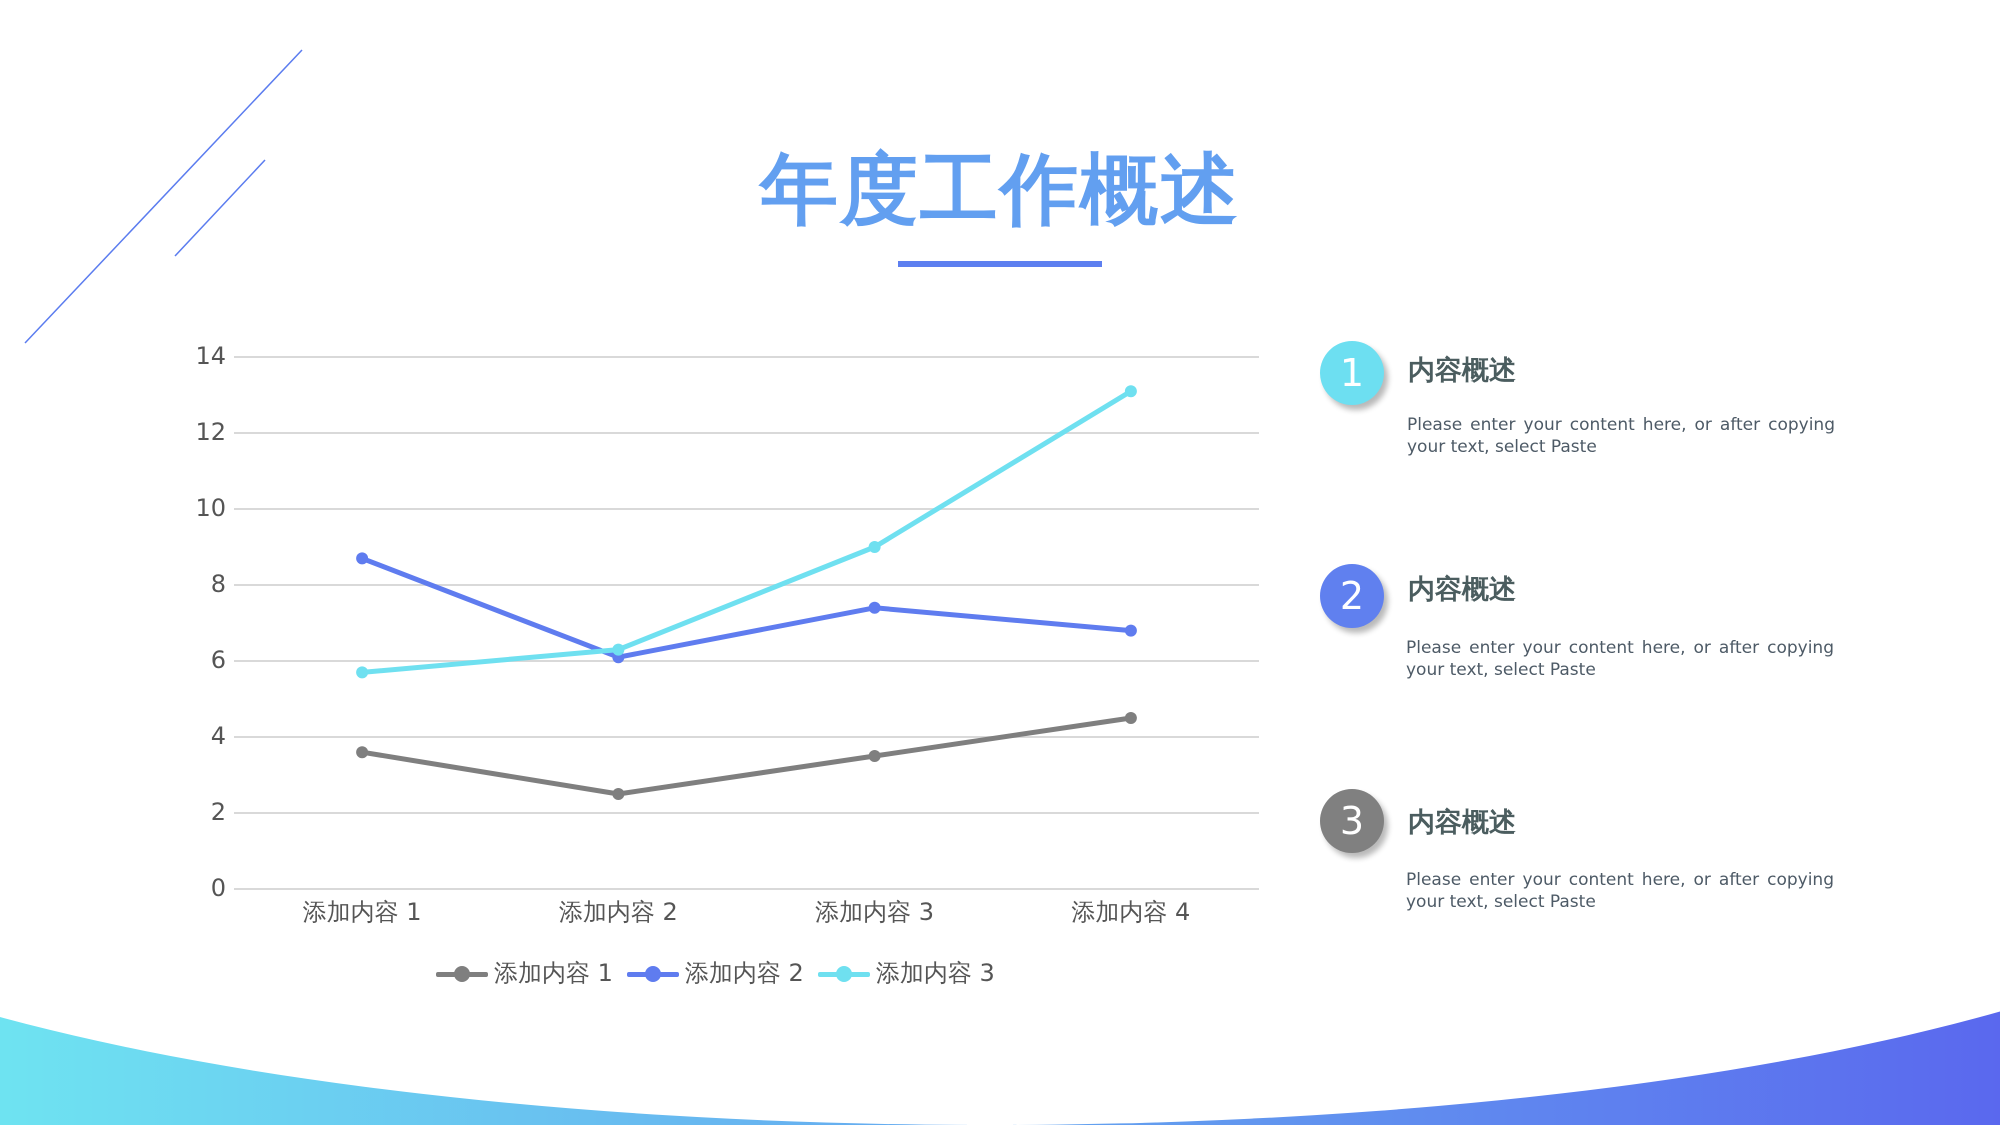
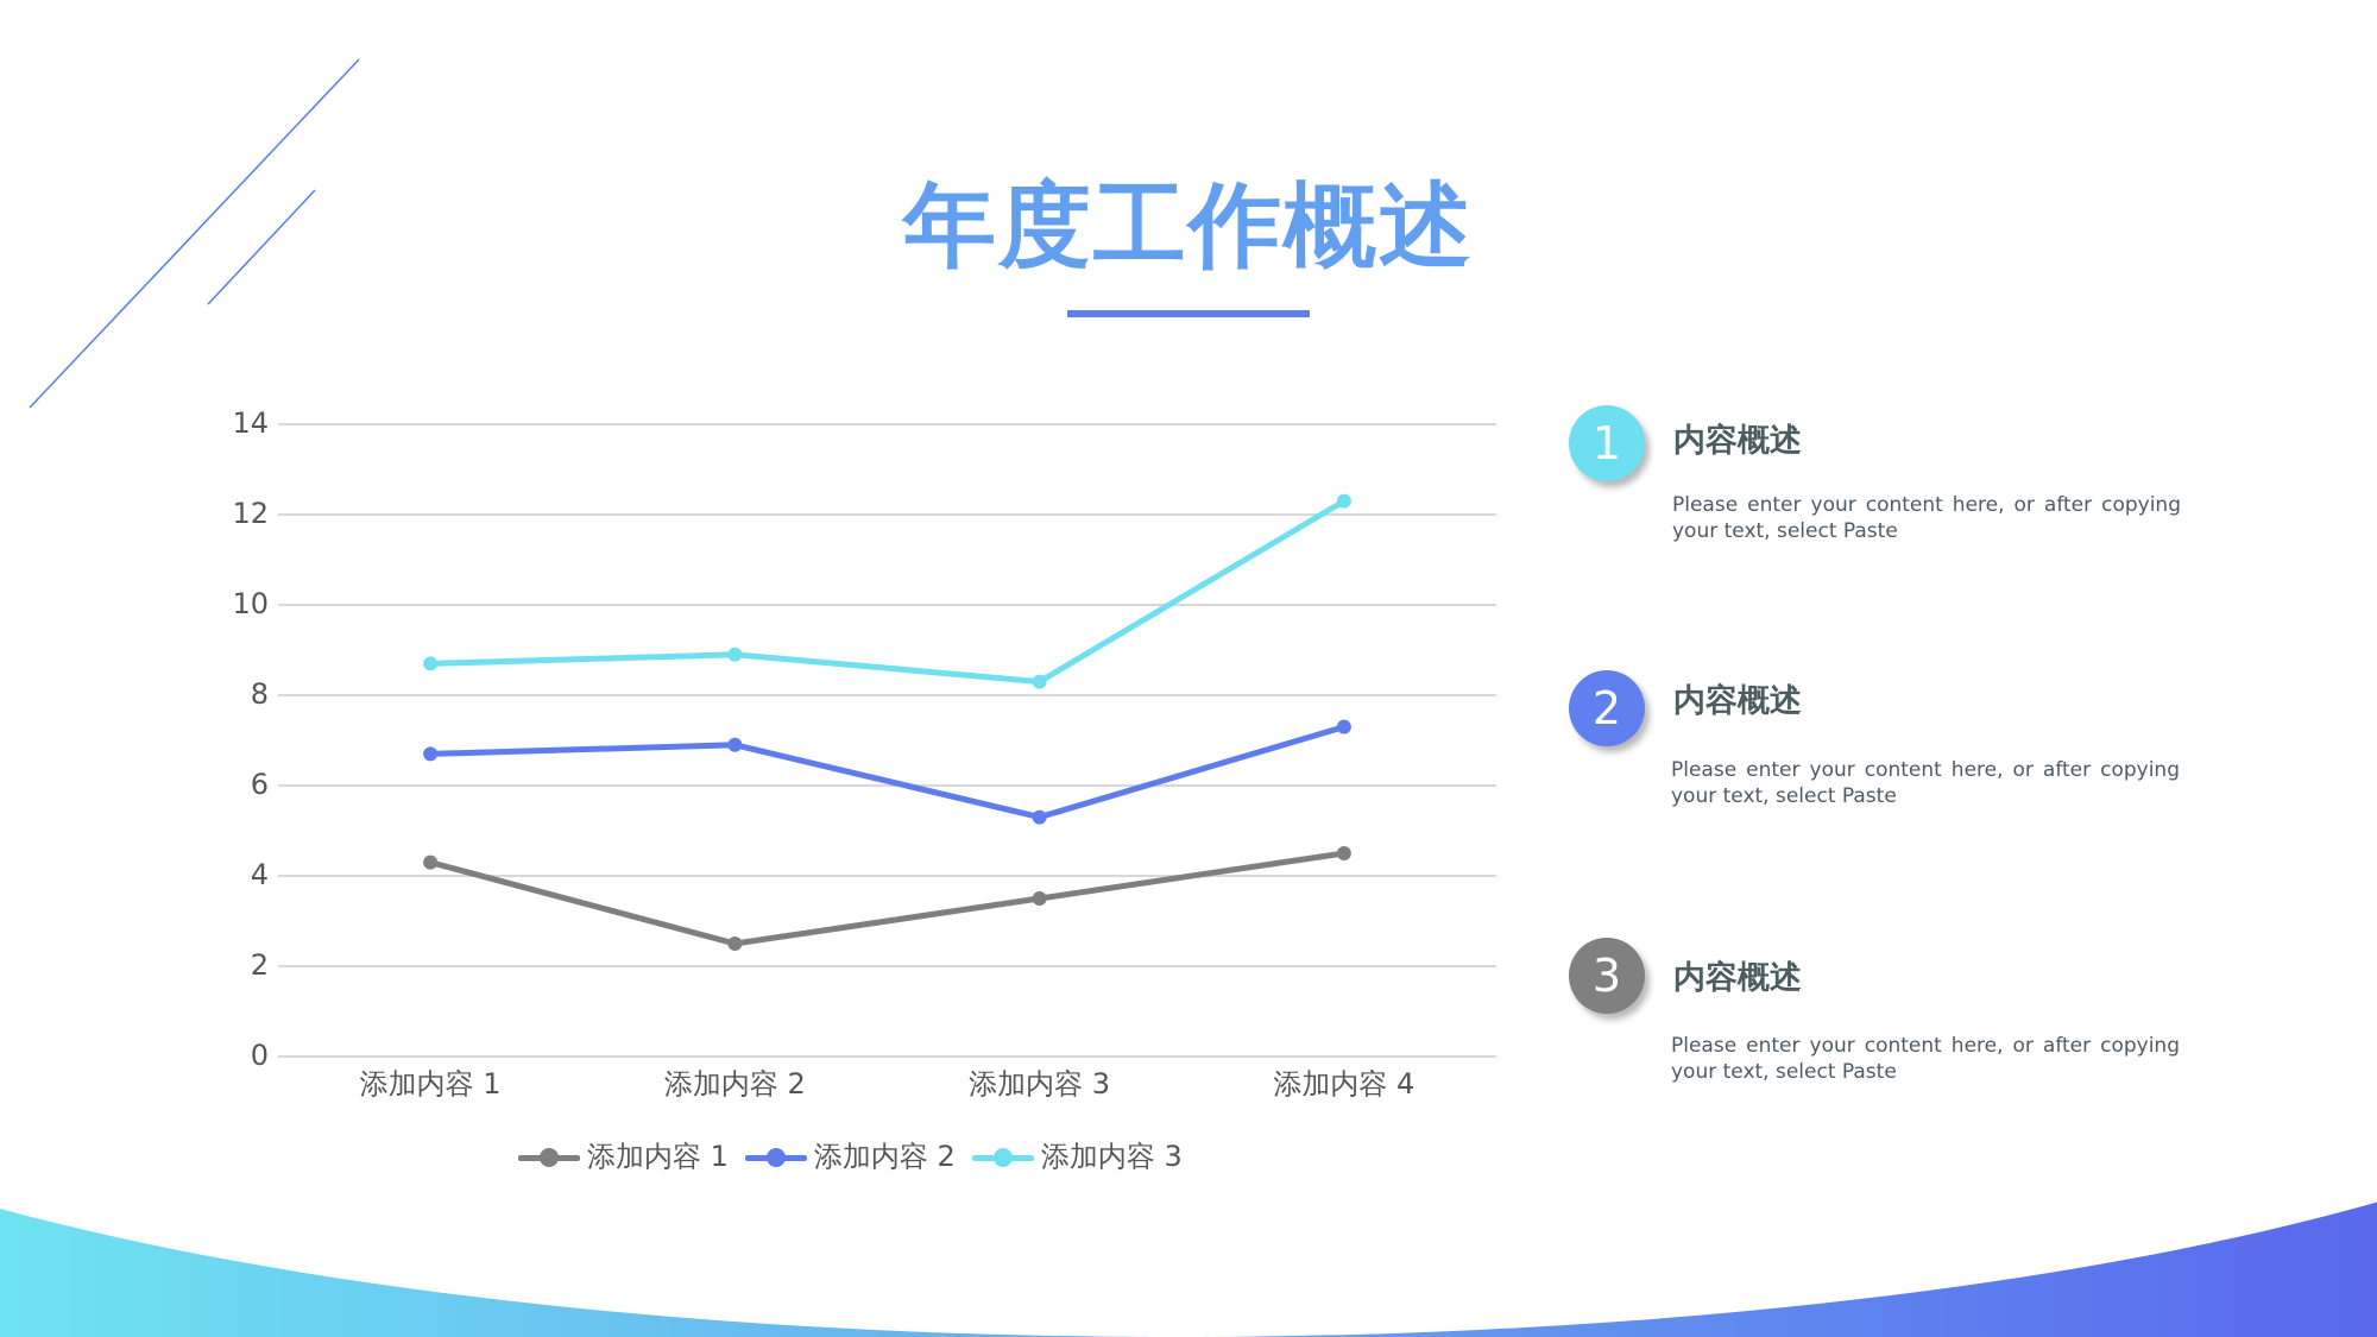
添加内容 1/添加内容 1: 3.6 -> 4.3
添加内容 2/添加内容 1: 8.7 -> 6.7
添加内容 3/添加内容 1: 5.7 -> 8.7
添加内容 2/添加内容 2: 6.1 -> 6.9
添加内容 3/添加内容 2: 6.3 -> 8.9
添加内容 2/添加内容 3: 7.4 -> 5.3
添加内容 3/添加内容 3: 9.0 -> 8.3
添加内容 2/添加内容 4: 6.8 -> 7.3
添加内容 3/添加内容 4: 13.1 -> 12.3
